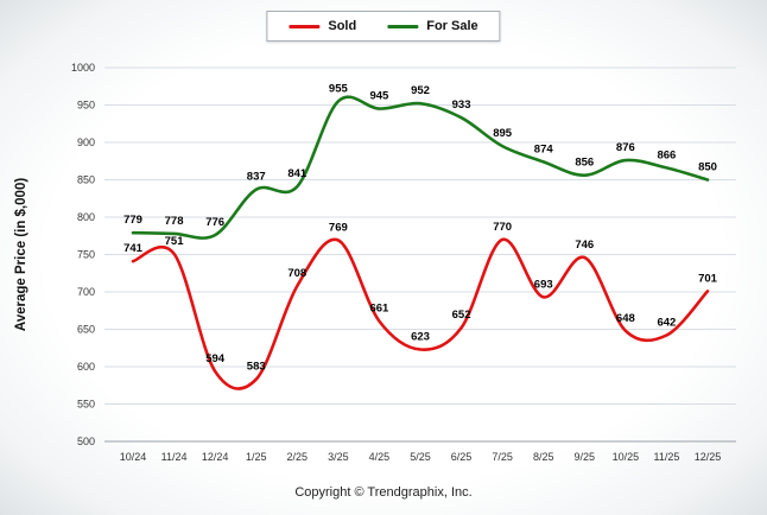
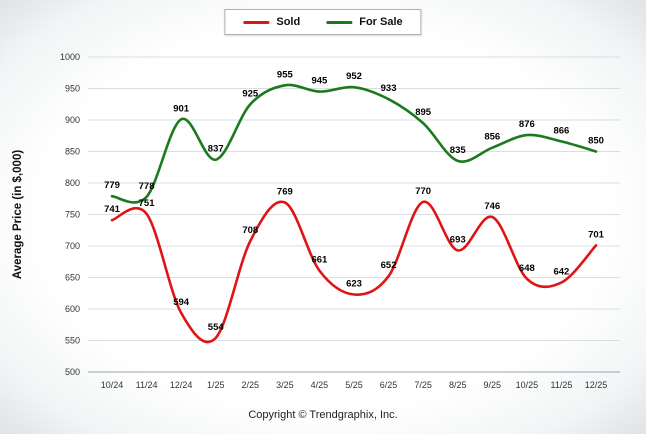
For Sale/12/24: 776 -> 901
Sold/1/25: 583 -> 554
For Sale/2/25: 841 -> 925
For Sale/8/25: 874 -> 835
